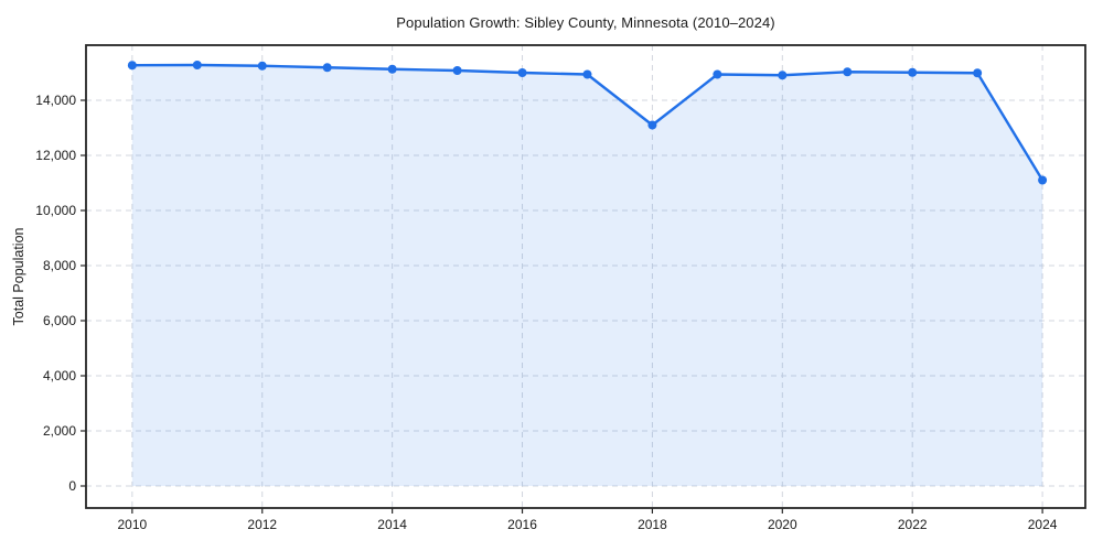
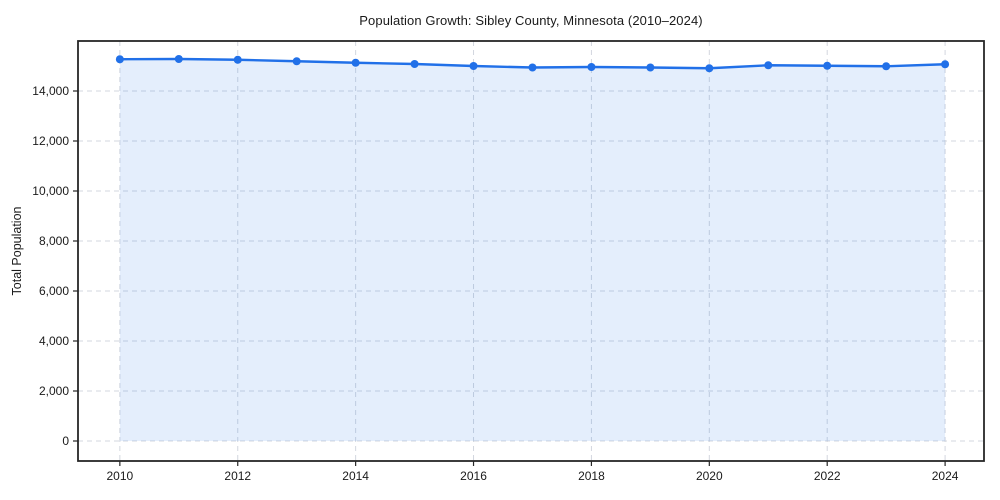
2018: 13100 -> 15000
2024: 11100 -> 15100
